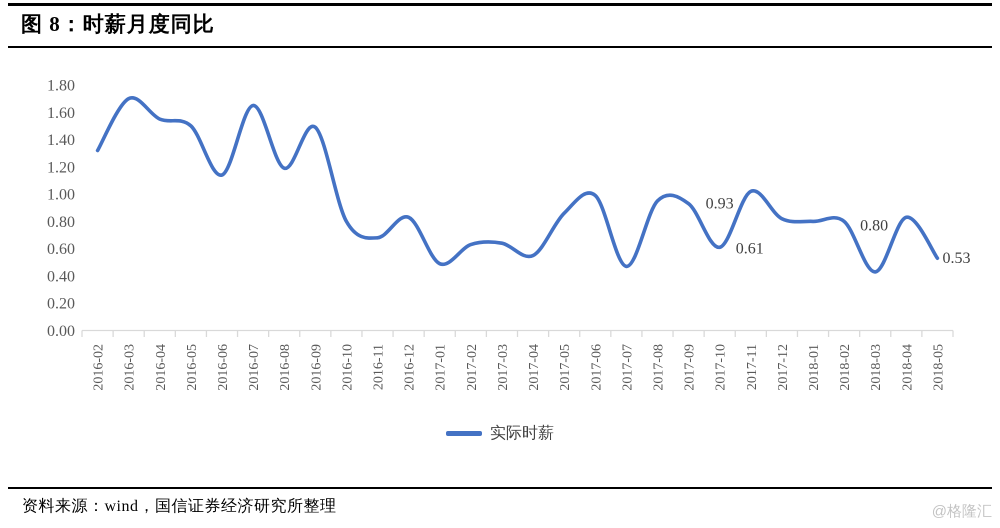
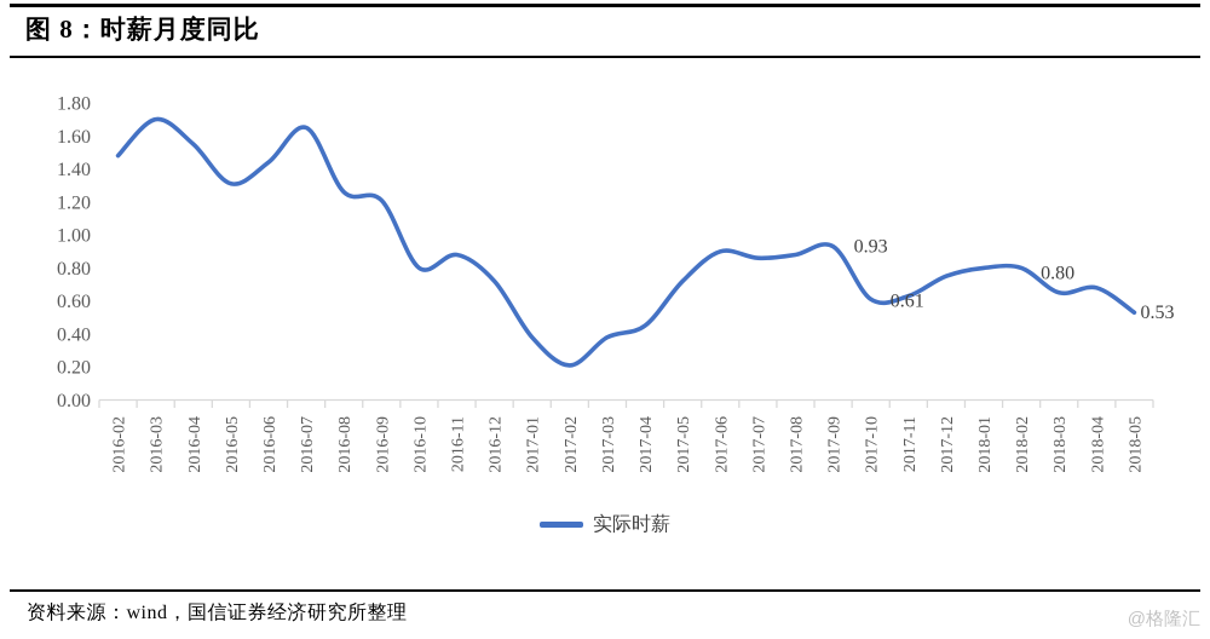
2016-02: 1.32 -> 1.48
2016-05: 1.50 -> 1.31
2016-06: 1.14 -> 1.44
2016-08: 1.19 -> 1.26
2016-09: 1.49 -> 1.21
2016-11: 0.68 -> 0.88
2016-12: 0.83 -> 0.72
2017-01: 0.49 -> 0.38
2017-02: 0.63 -> 0.21
2017-03: 0.64 -> 0.38
2017-04: 0.55 -> 0.45
2017-05: 0.86 -> 0.72
2017-06: 0.99 -> 0.90
2017-07: 0.47 -> 0.86
2017-08: 0.95 -> 0.88
2017-11: 1.02 -> 0.63
2017-12: 0.82 -> 0.75
2018-03: 0.43 -> 0.65
2018-04: 0.83 -> 0.68
